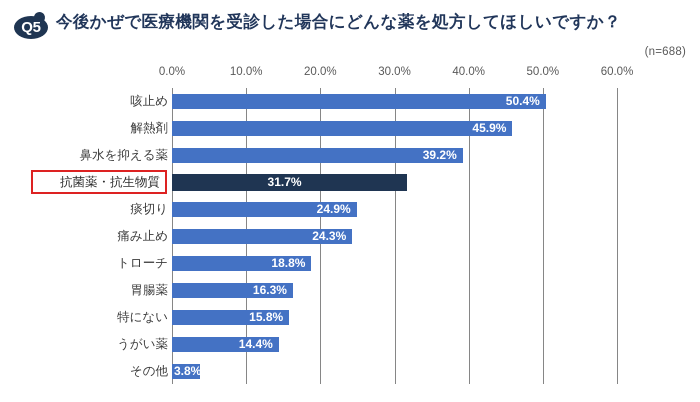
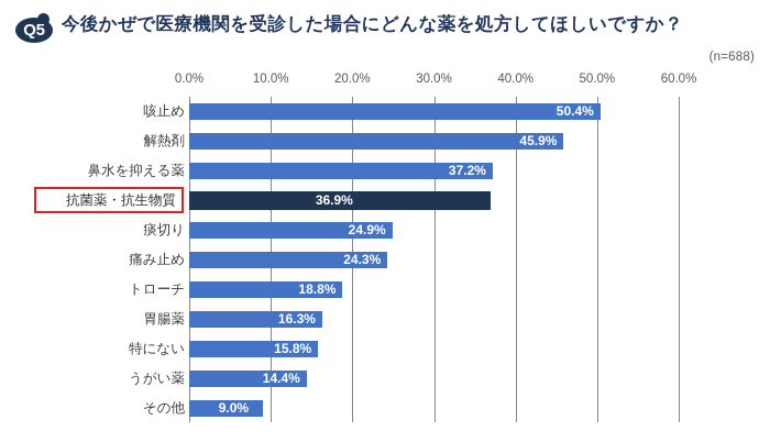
鼻水を抑える薬: 39.2% -> 37.2%
抗菌薬・抗生物質: 31.7% -> 36.9%
その他: 3.8% -> 9.0%
